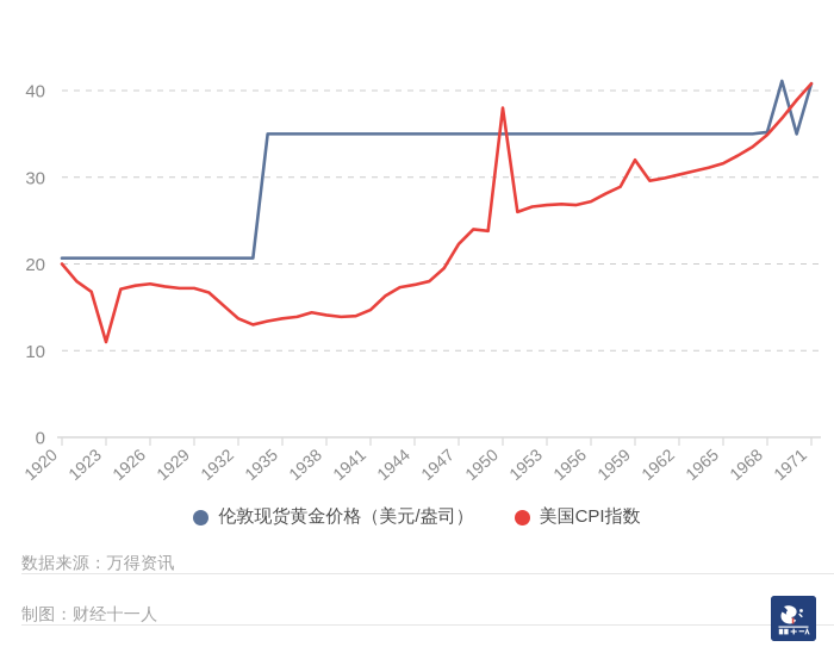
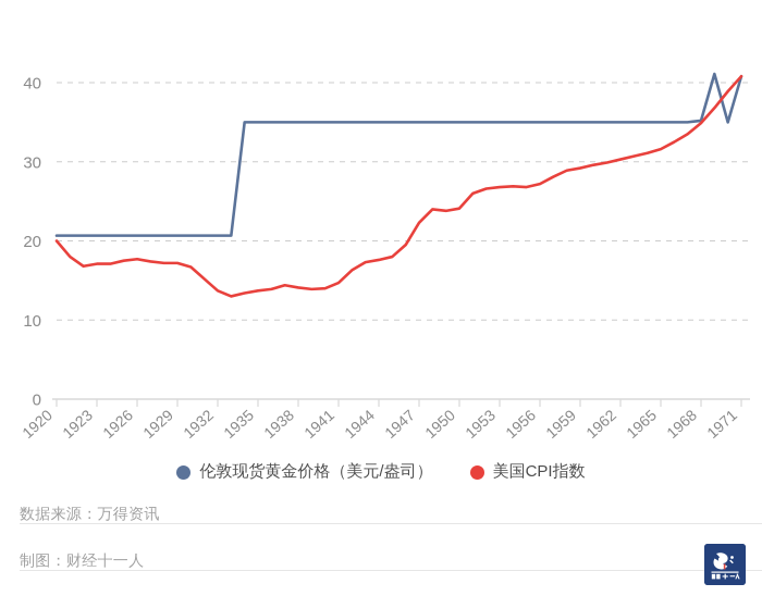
美国CPI指数/1923: 11 -> 17
美国CPI指数/1950: 38 -> 24
美国CPI指数/1959: 32 -> 29
